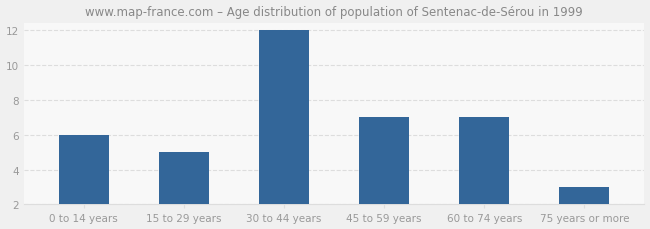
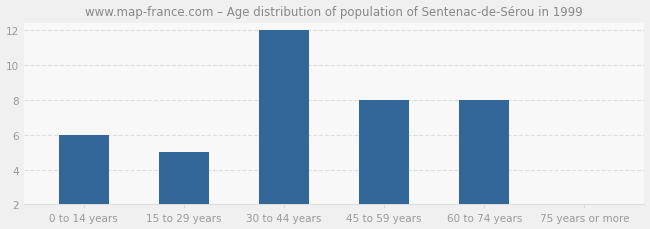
45 to 59 years: 7 -> 8
60 to 74 years: 7 -> 8
75 years or more: 3 -> 2
